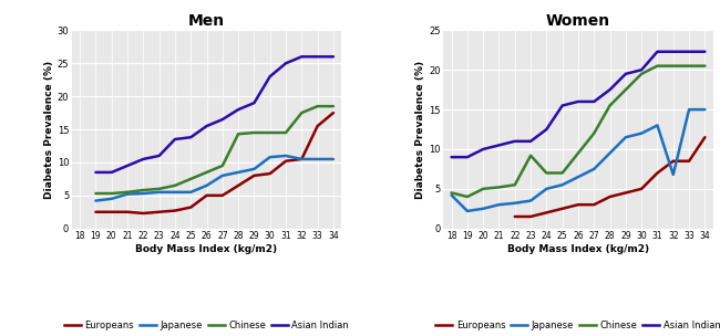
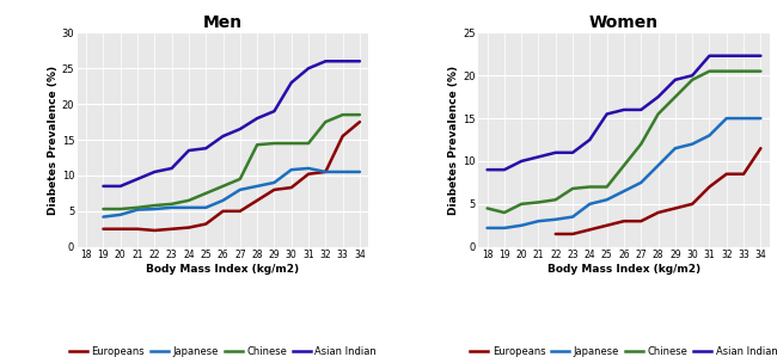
Women/Japanese/18: 4.2 -> 2.2
Women/Chinese/23: 9.2 -> 6.8
Women/Japanese/32: 6.8 -> 15.0
